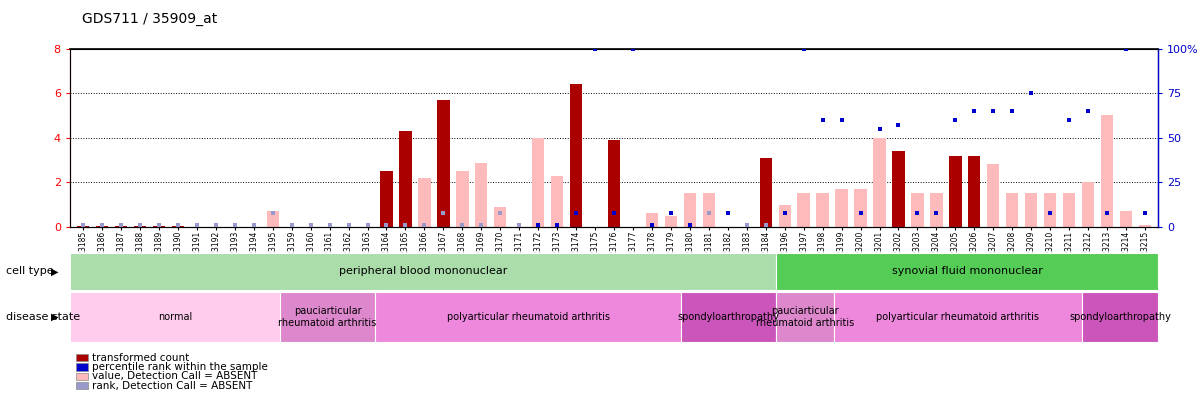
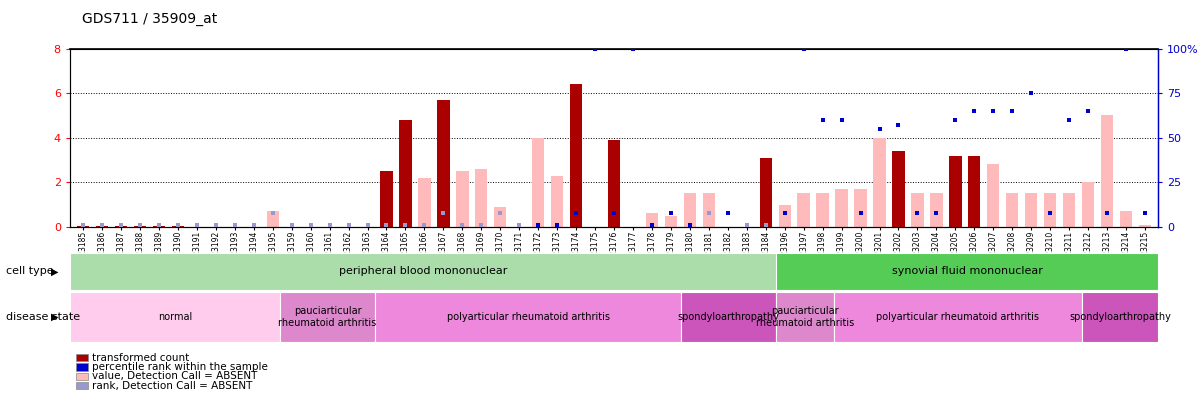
GSM23165: 4.30 -> 4.80
GSM23169: 2.85 -> 2.60
